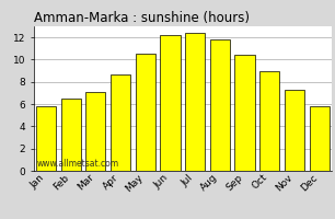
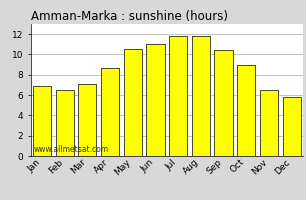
Jan: 5.8 -> 6.9
Jun: 12.2 -> 11.0
Jul: 12.4 -> 11.8
Nov: 7.3 -> 6.5
